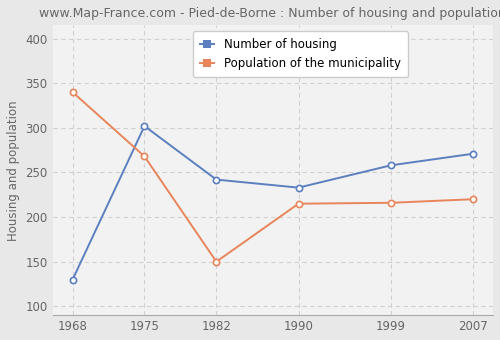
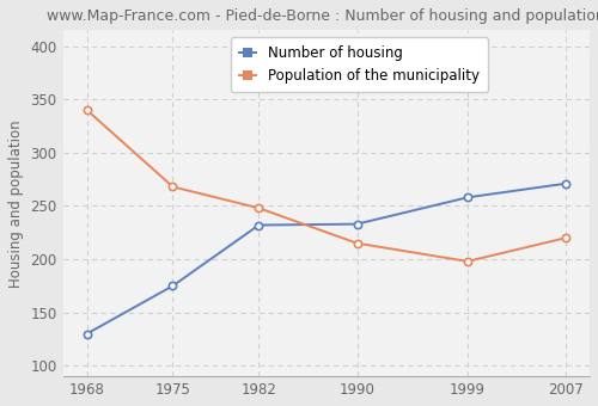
Number of housing/1975: 302 -> 175
Number of housing/1982: 242 -> 232
Population of the municipality/1982: 150 -> 248
Population of the municipality/1999: 216 -> 198
